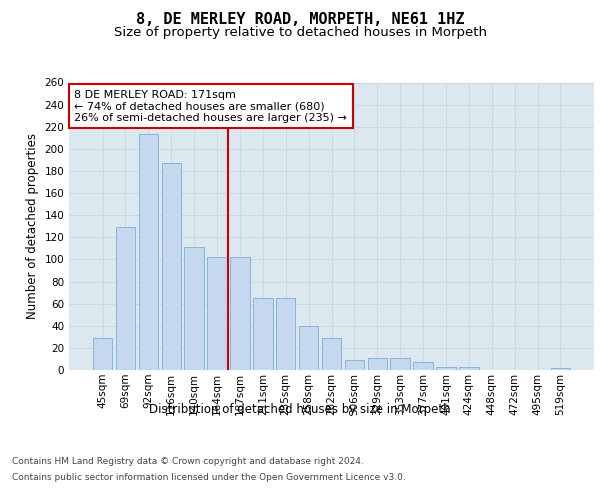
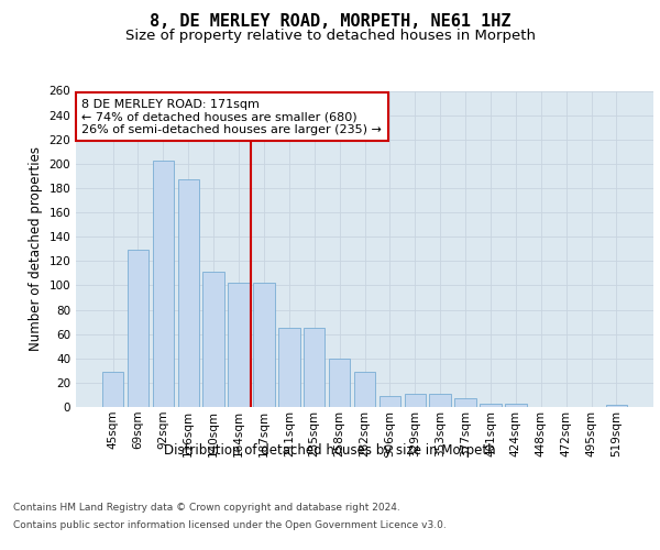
92sqm: 213 -> 203
